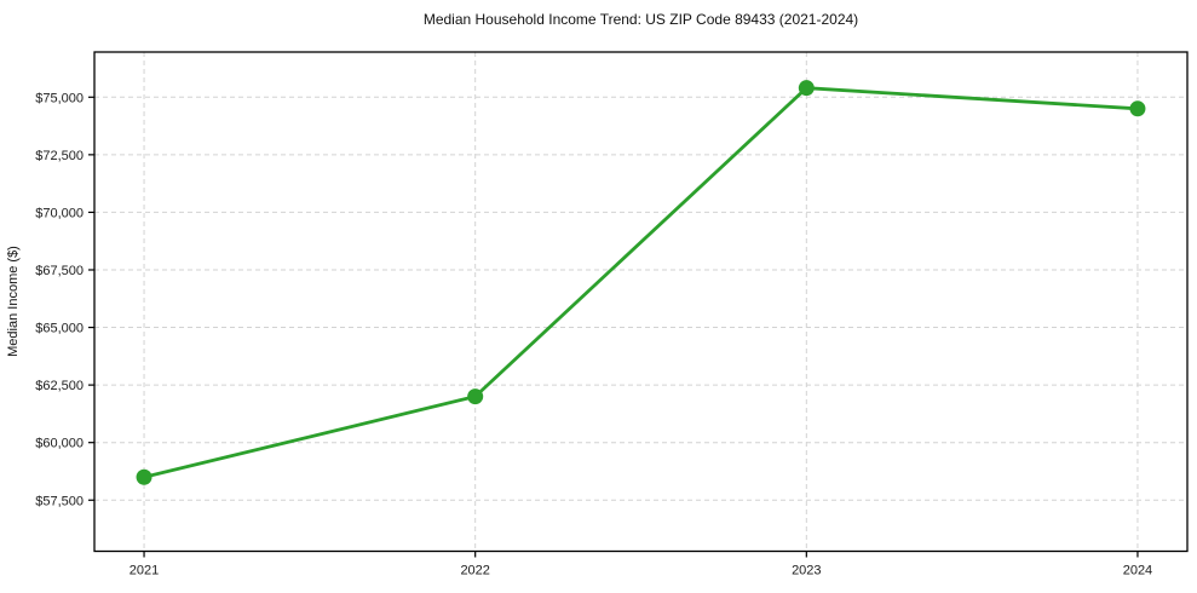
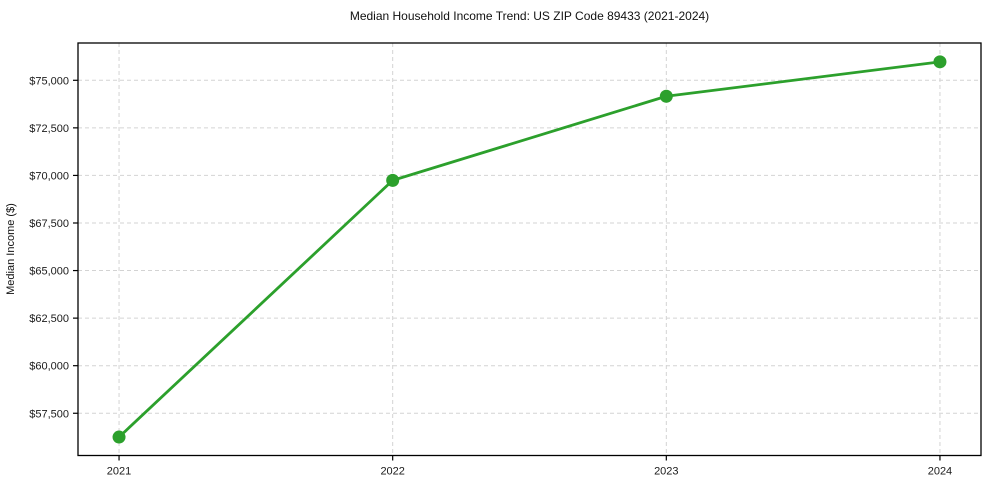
2021: $58500 -> $56200
2022: $62000 -> $69700
2023: $75400 -> $74200
2024: $74500 -> $76000
